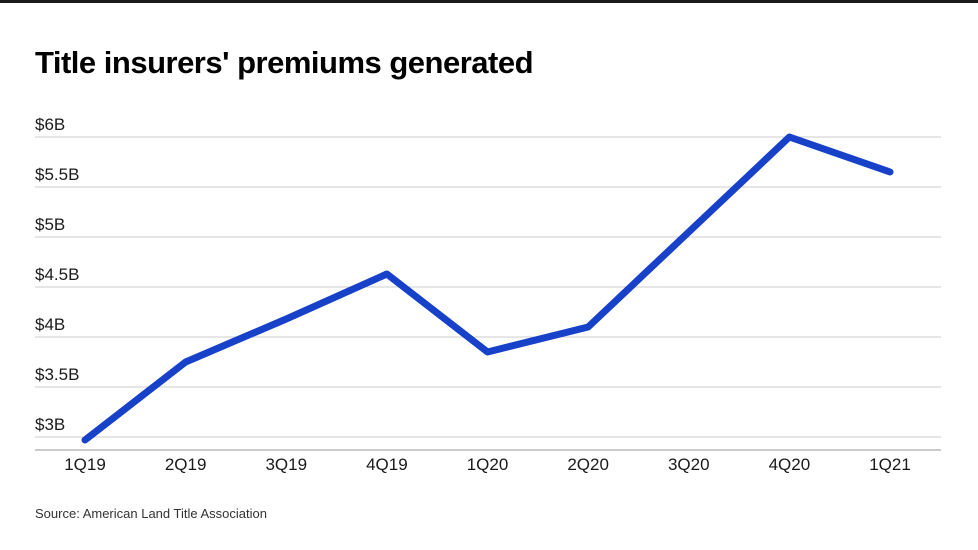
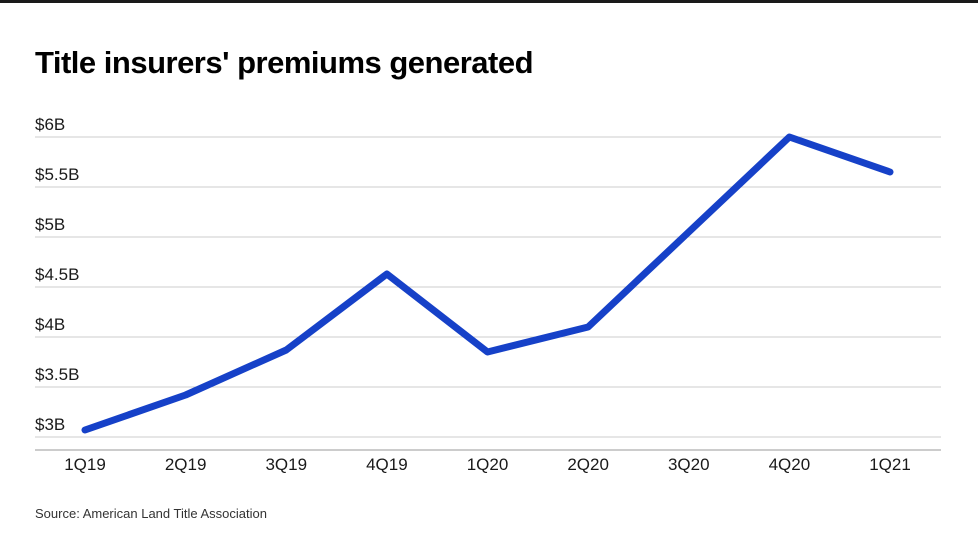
1Q19: $2.97B -> $3.07B
2Q19: $3.75B -> $3.42B
3Q19: $4.18B -> $3.87B
